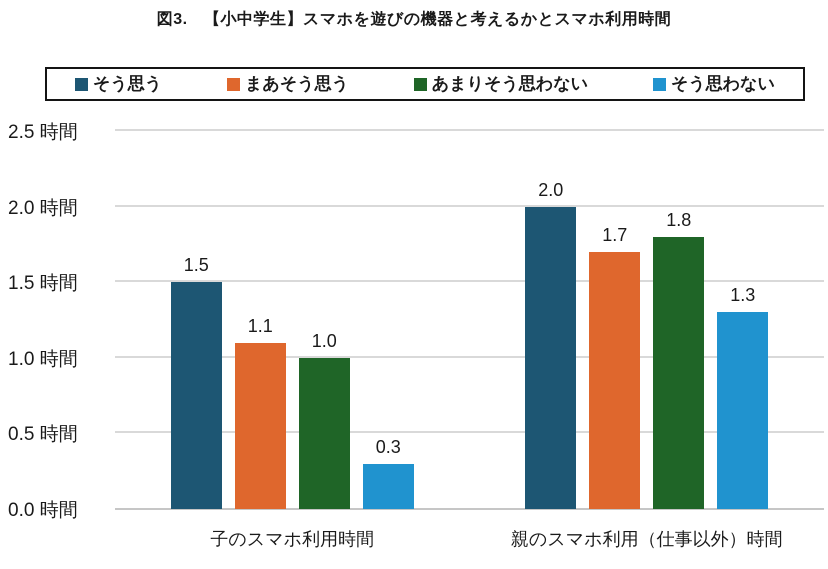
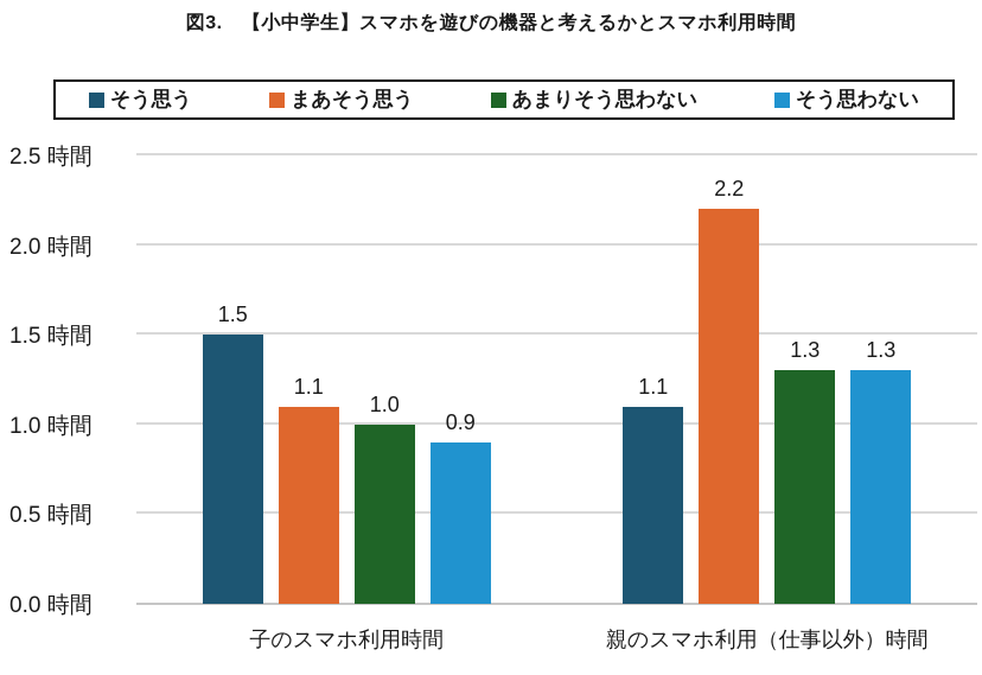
そう思わない/子のスマホ利用時間: 0.3 -> 0.9
そう思う/親のスマホ利用（仕事以外）時間: 2.0 -> 1.1
まあそう思う/親のスマホ利用（仕事以外）時間: 1.7 -> 2.2
あまりそう思わない/親のスマホ利用（仕事以外）時間: 1.8 -> 1.3
